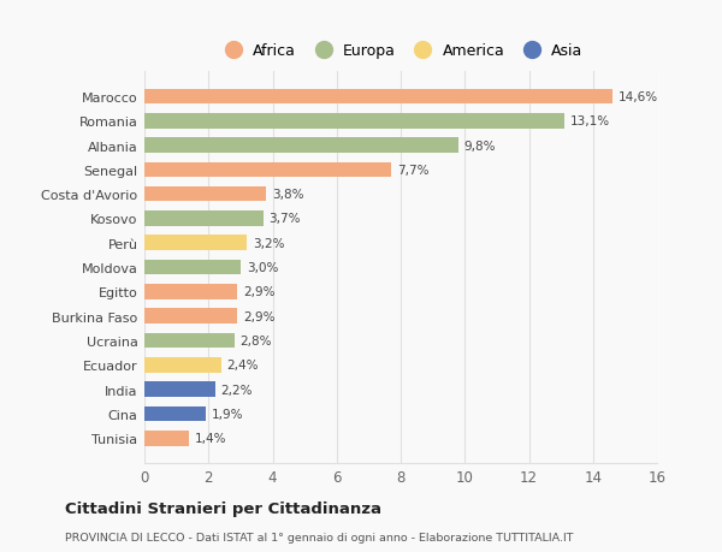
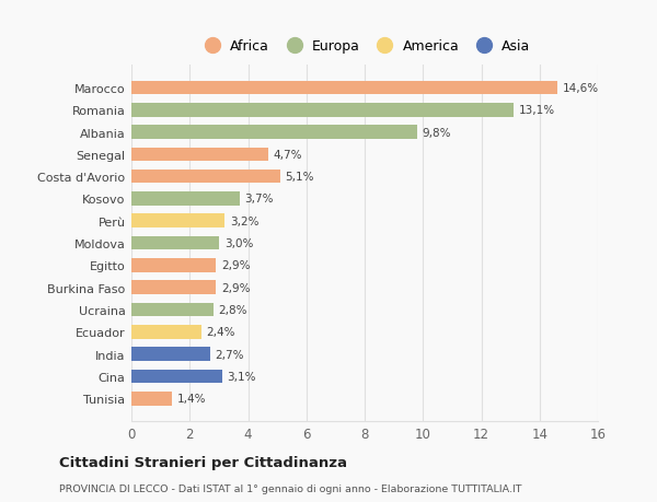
Senegal: 7,7% -> 4,7%
Costa d'Avorio: 3,8% -> 5,1%
India: 2,2% -> 2,7%
Cina: 1,9% -> 3,1%
